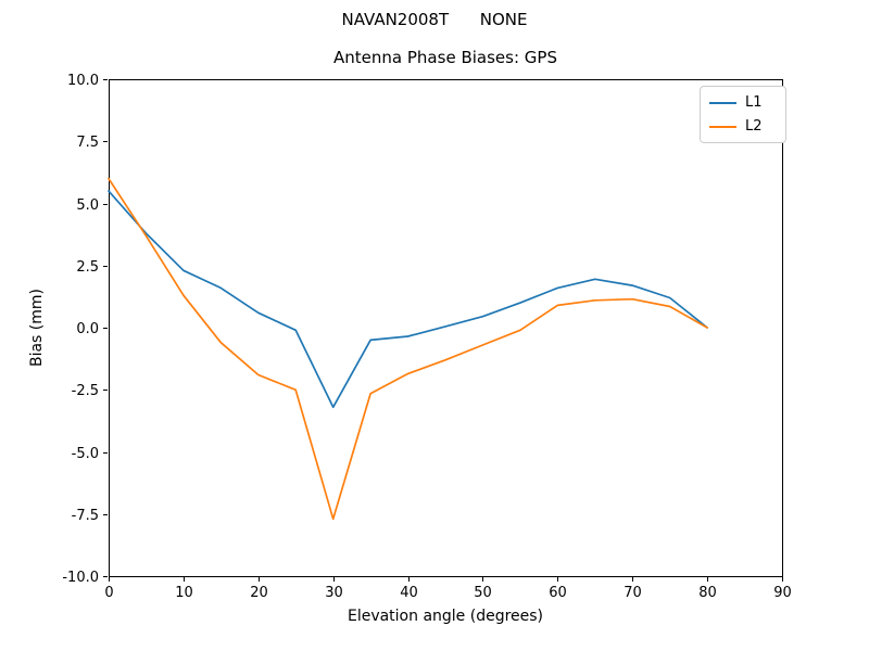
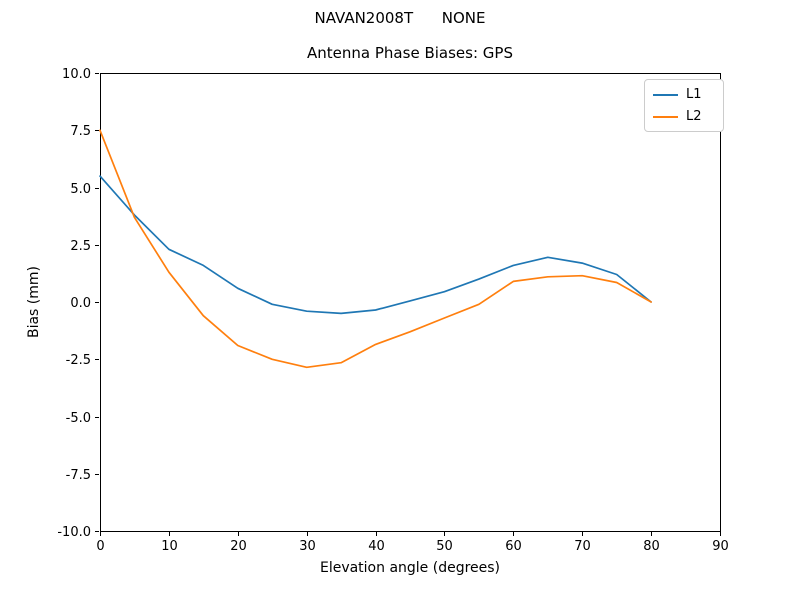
L2/0: 6.0 -> 7.5
L1/30: -3.2 -> -0.4
L2/30: -7.7 -> -2.9
